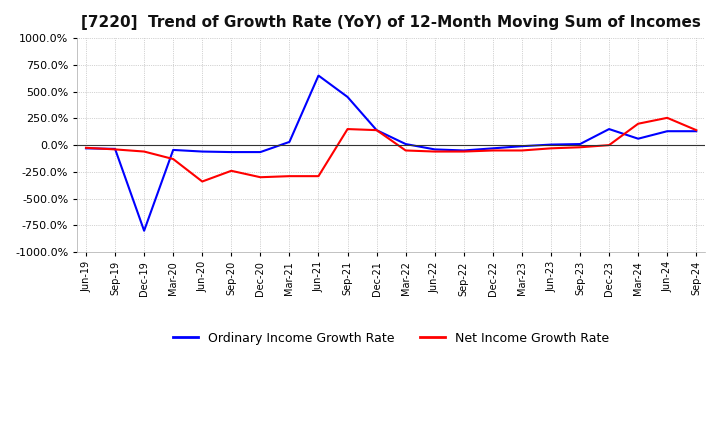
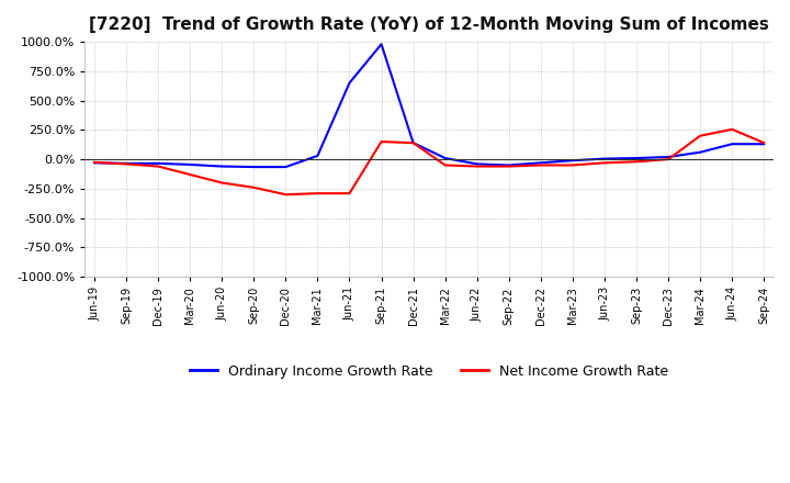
Ordinary Income Growth Rate/Dec-19: -800% -> -40%
Net Income Growth Rate/Jun-20: -340% -> -200%
Ordinary Income Growth Rate/Sep-21: 450% -> 980%
Ordinary Income Growth Rate/Dec-23: 150% -> 20%
